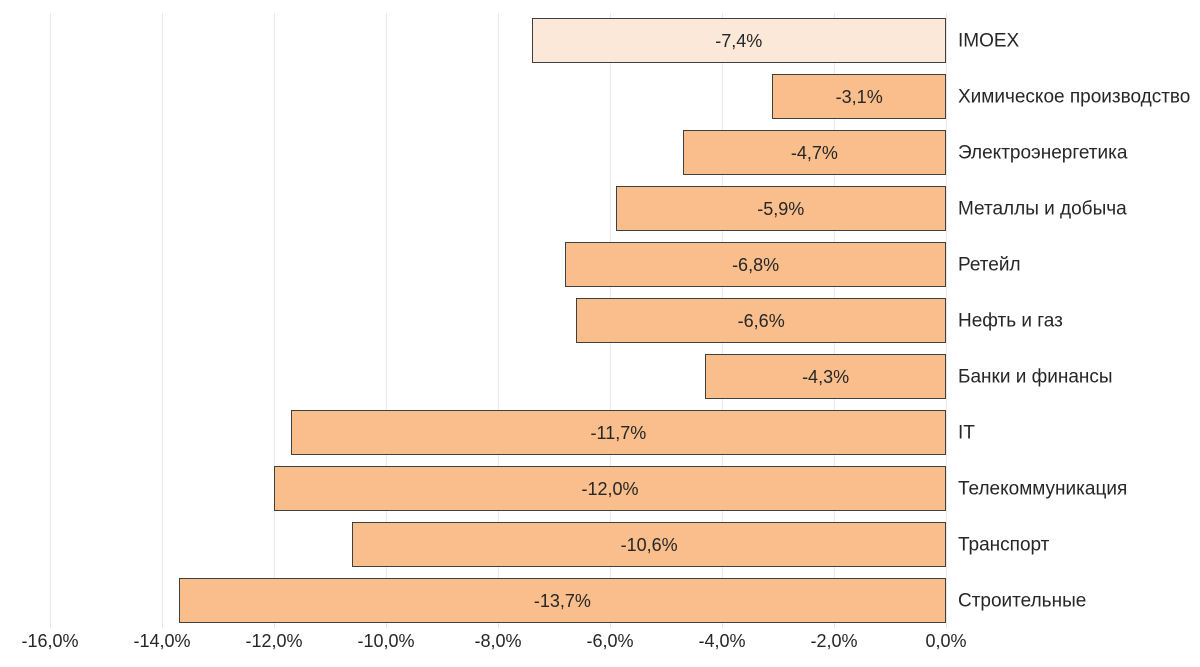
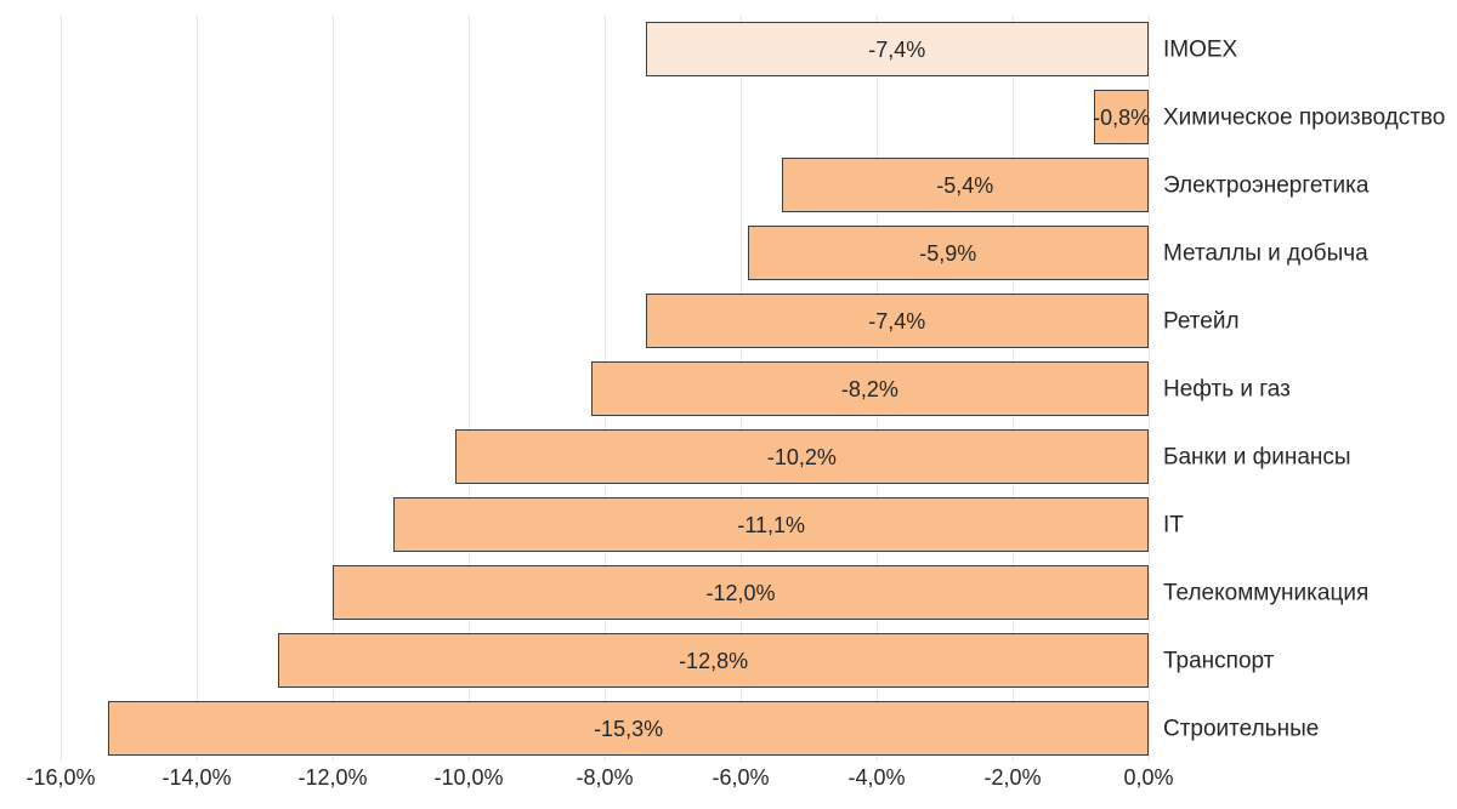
Химическое производство: -3,1% -> -0,8%
Электроэнергетика: -4,7% -> -5,4%
Ретейл: -6,8% -> -7,4%
Нефть и газ: -6,6% -> -8,2%
Банки и финансы: -4,3% -> -10,2%
IT: -11,7% -> -11,1%
Транспорт: -10,6% -> -12,8%
Строительные: -13,7% -> -15,3%
